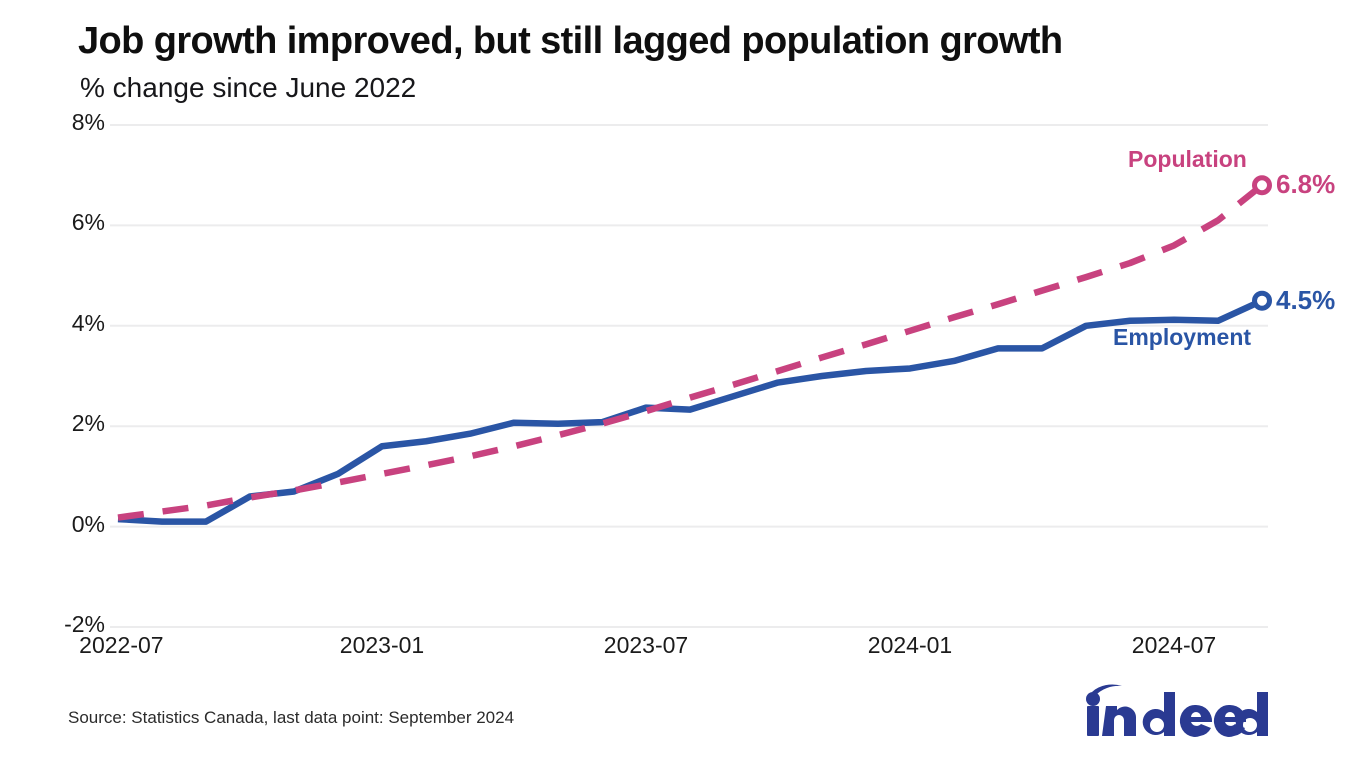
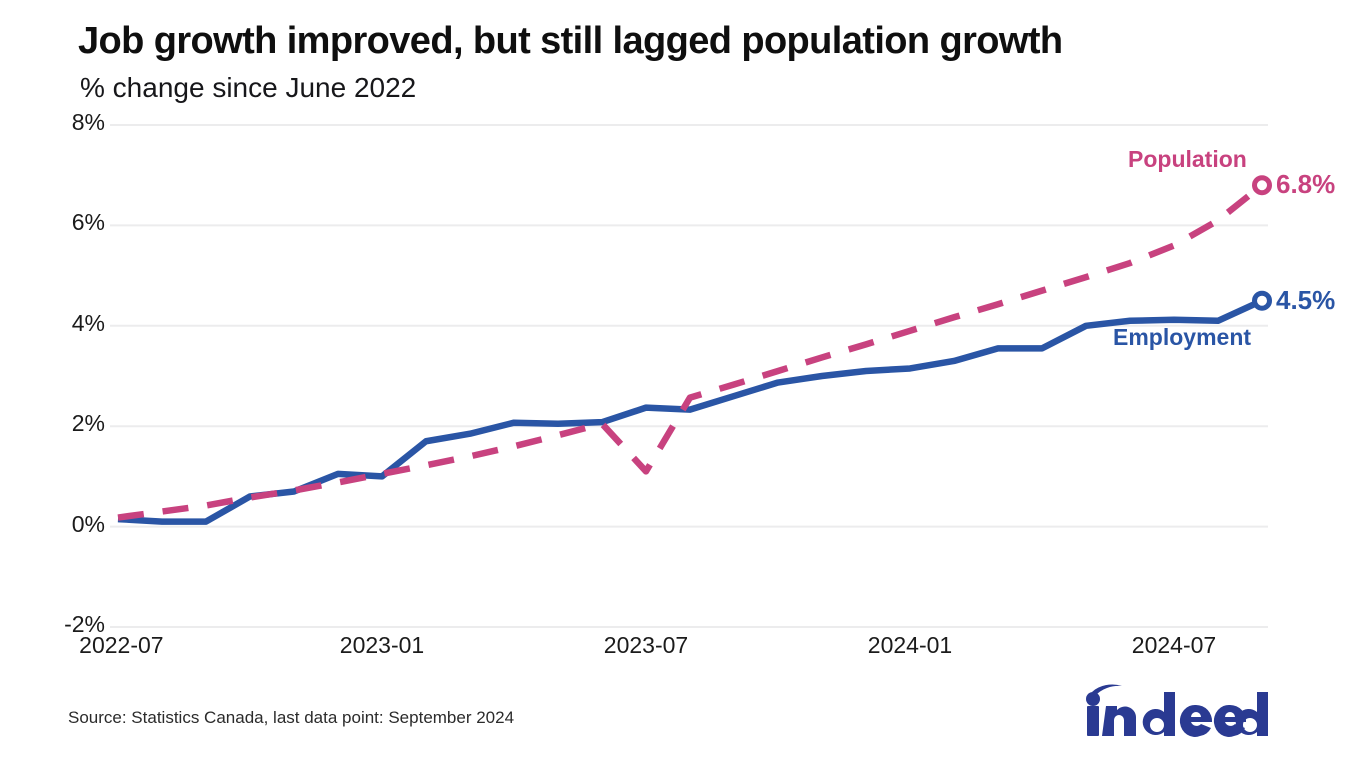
Employment/2023-01: 1.6% -> 1.0%
Population/2023-07: 2.3% -> 1.1%
